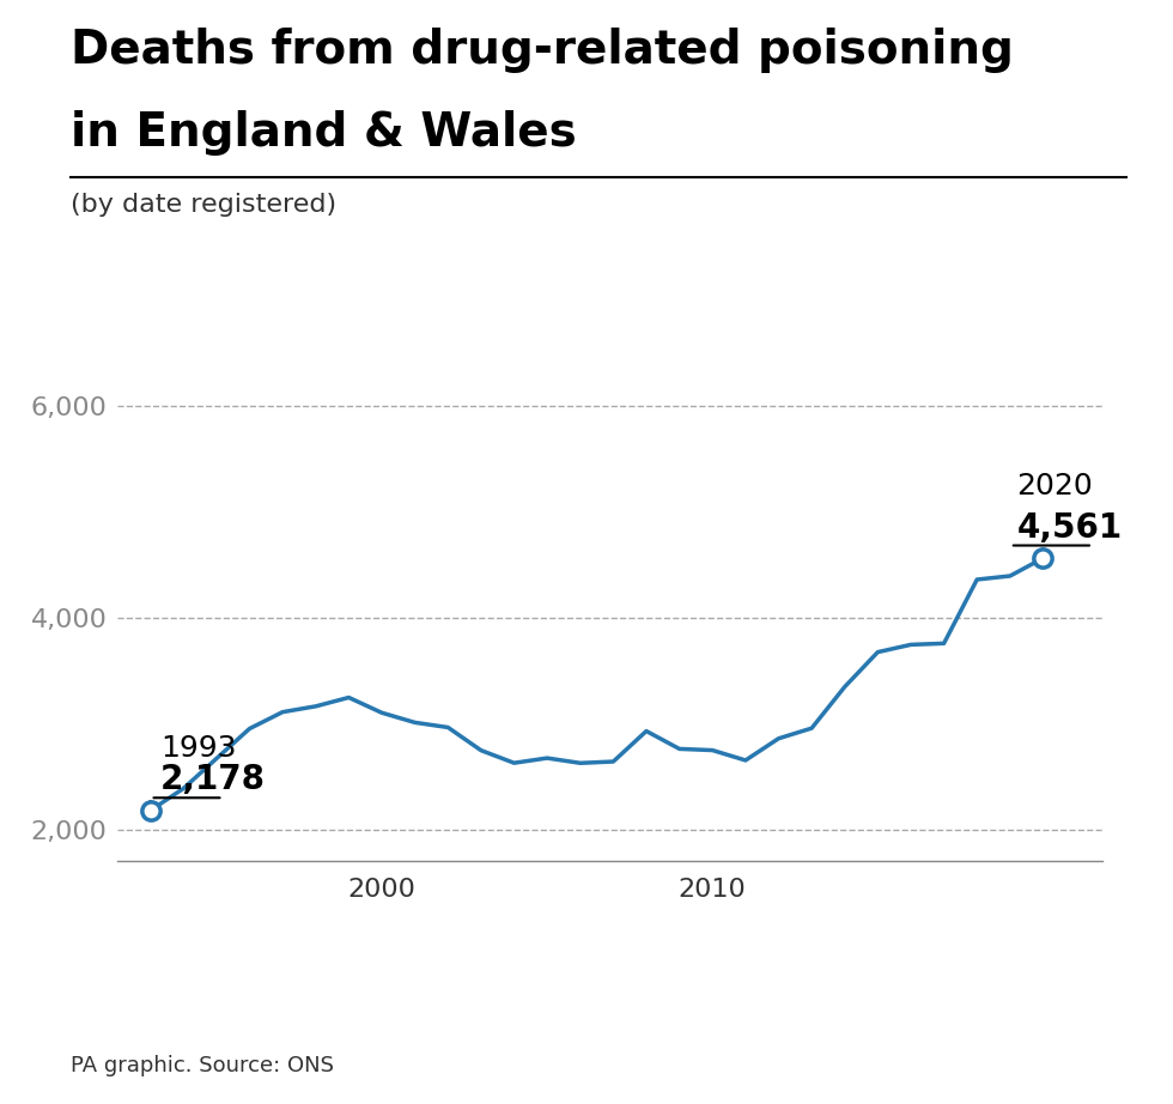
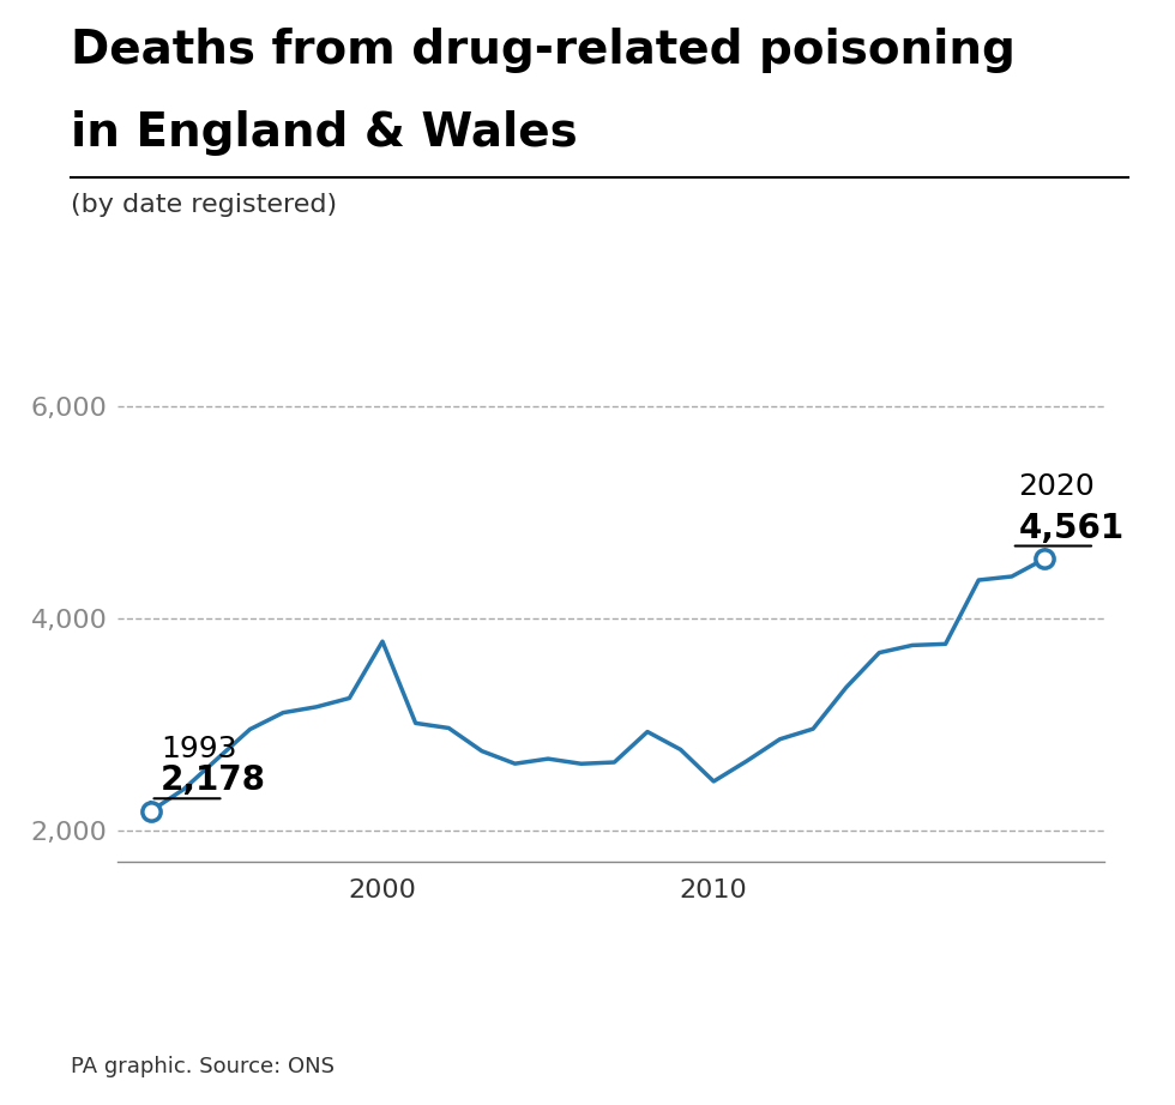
2000: 3,100 -> 3,780
2010: 2,750 -> 2,460
